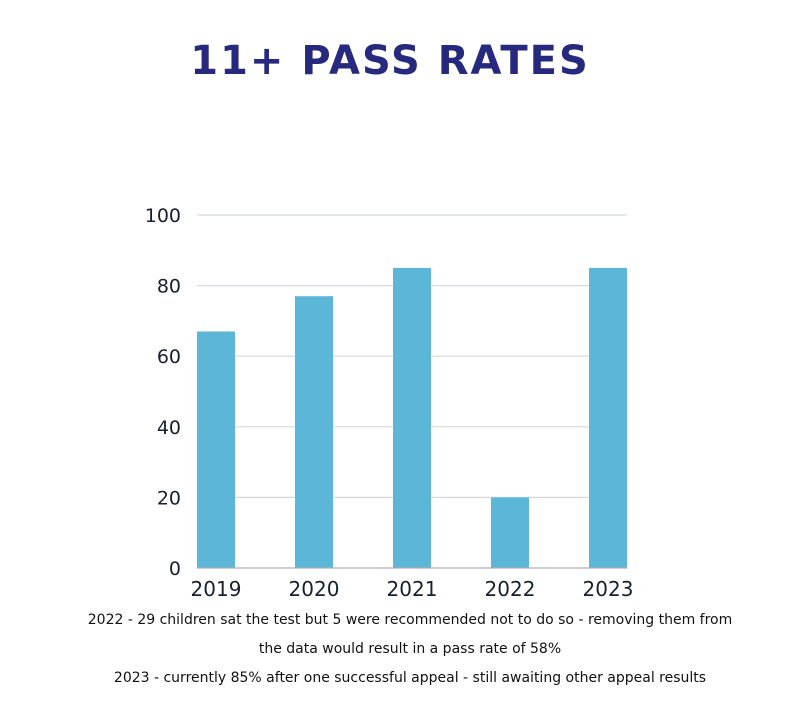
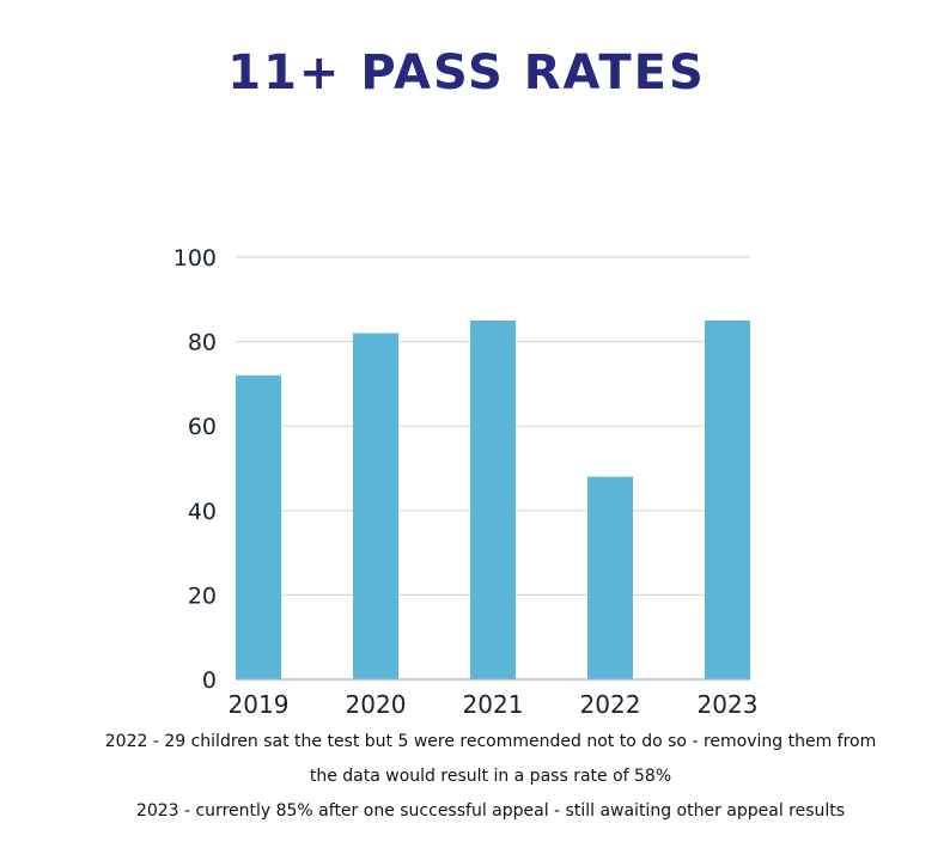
2019: 67 -> 72
2020: 77 -> 82
2022: 20 -> 48
